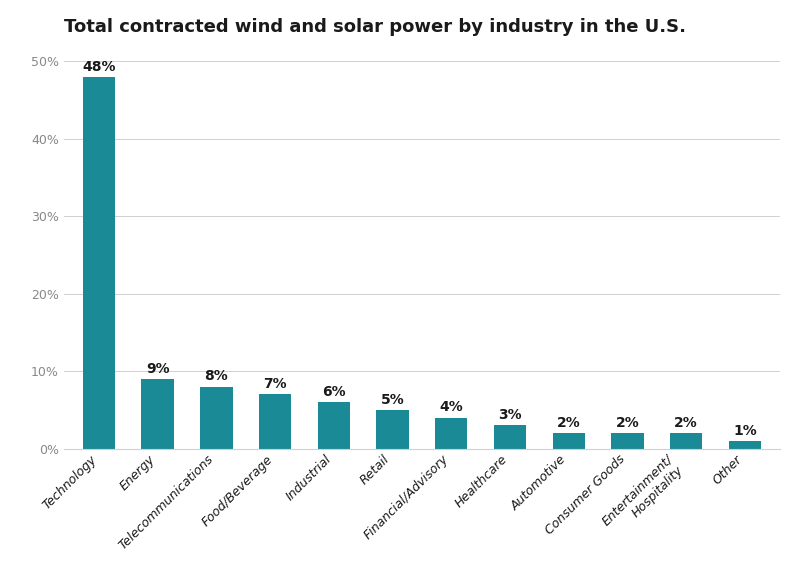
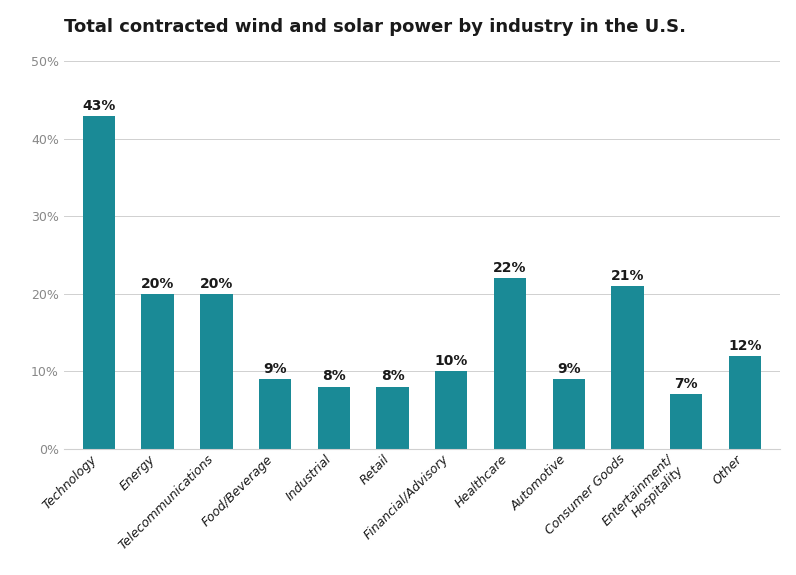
Technology: 48% -> 43%
Energy: 9% -> 20%
Telecommunications: 8% -> 20%
Food/Beverage: 7% -> 9%
Industrial: 6% -> 8%
Retail: 5% -> 8%
Financial/Advisory: 4% -> 10%
Healthcare: 3% -> 22%
Automotive: 2% -> 9%
Consumer Goods: 2% -> 21%
Entertainment/ Hospitality: 2% -> 7%
Other: 1% -> 12%
